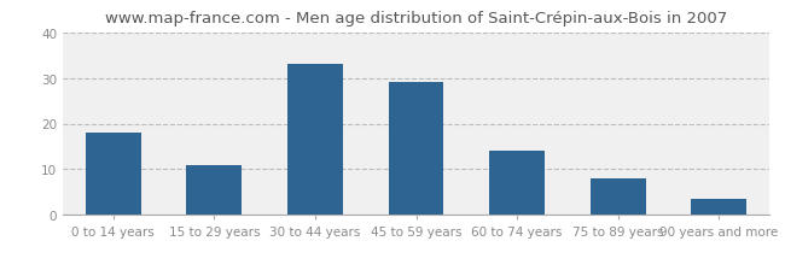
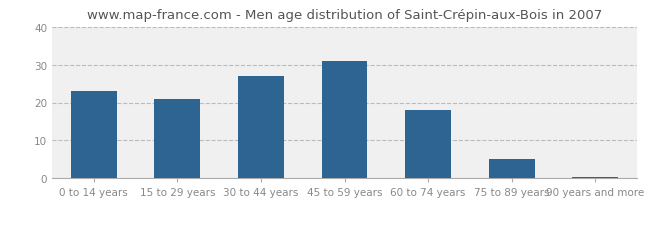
0 to 14 years: 18.0 -> 23.0
15 to 29 years: 11.0 -> 21.0
30 to 44 years: 33.0 -> 27.0
45 to 59 years: 29.0 -> 31.0
60 to 74 years: 14.0 -> 18.0
75 to 89 years: 8.0 -> 5.0
90 years and more: 3.5 -> 0.5
